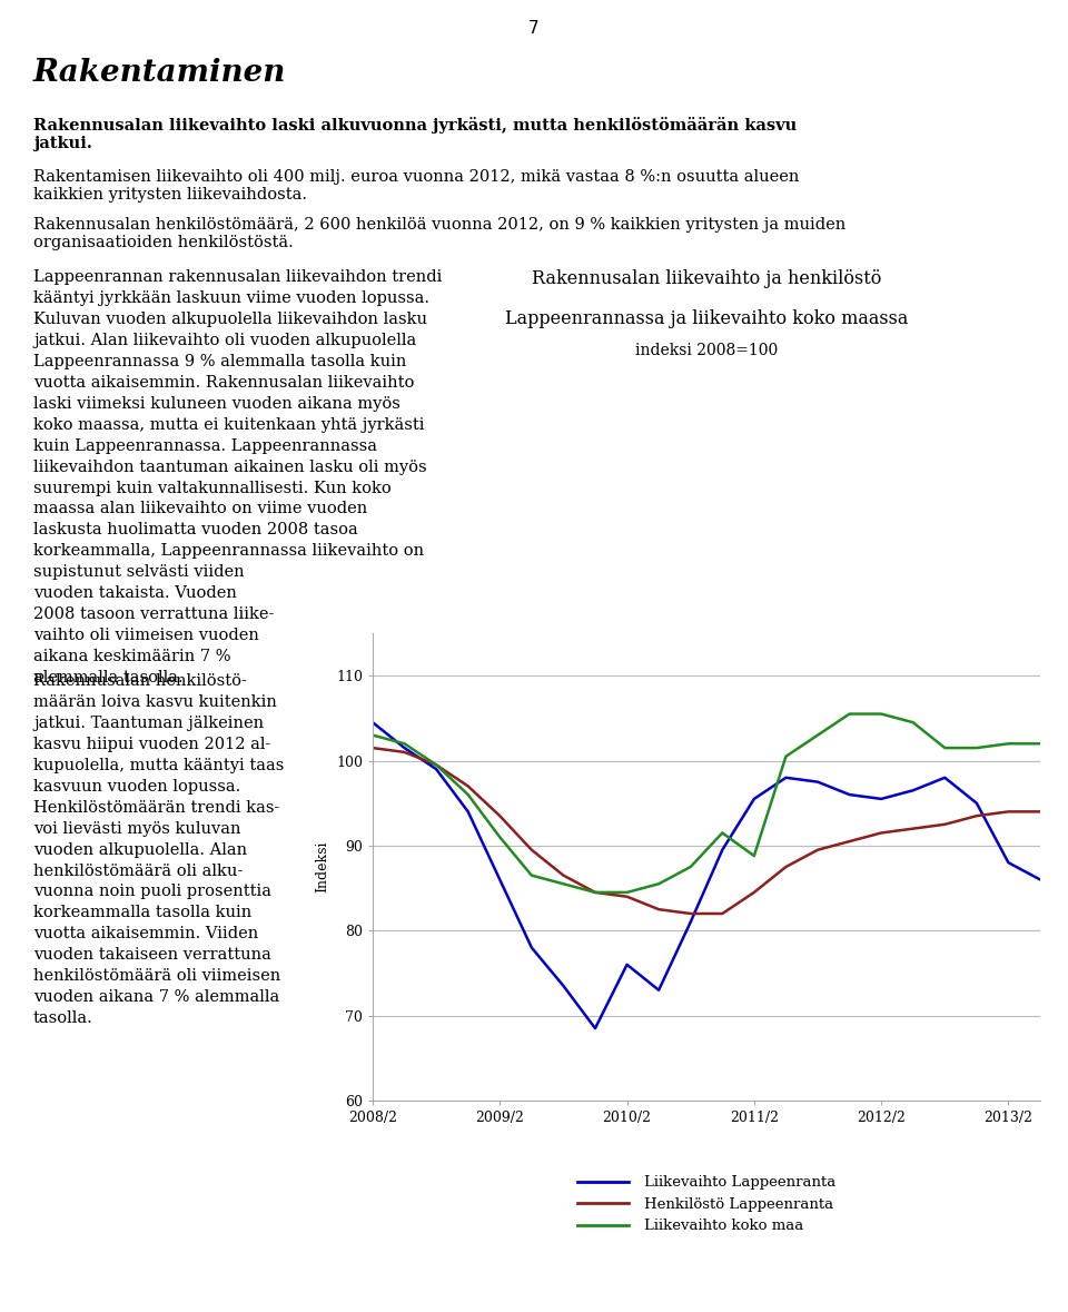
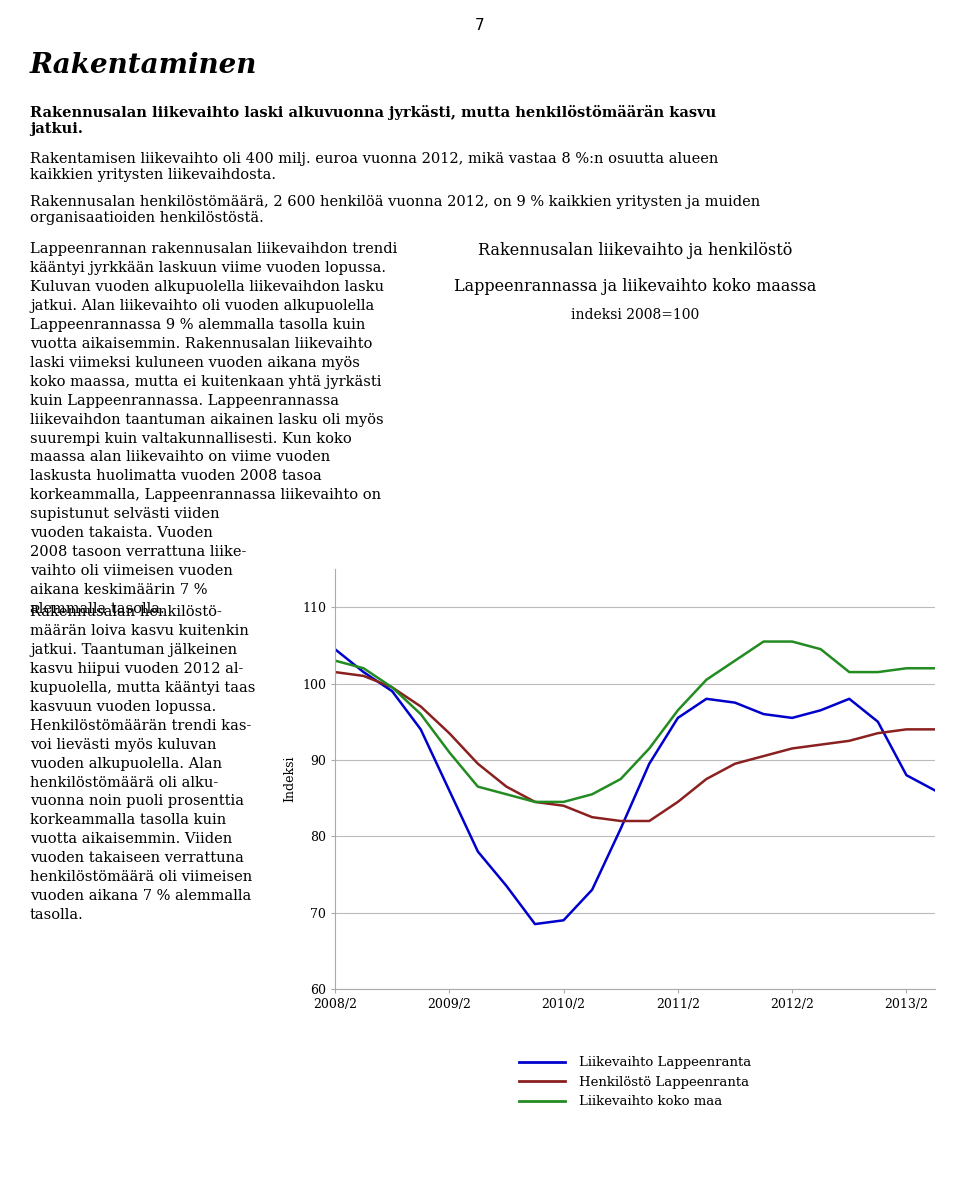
Liikevaihto Lappeenranta/2010/2: 76.0 -> 69.0
Liikevaihto koko maa/2011/2: 88.8 -> 96.5
